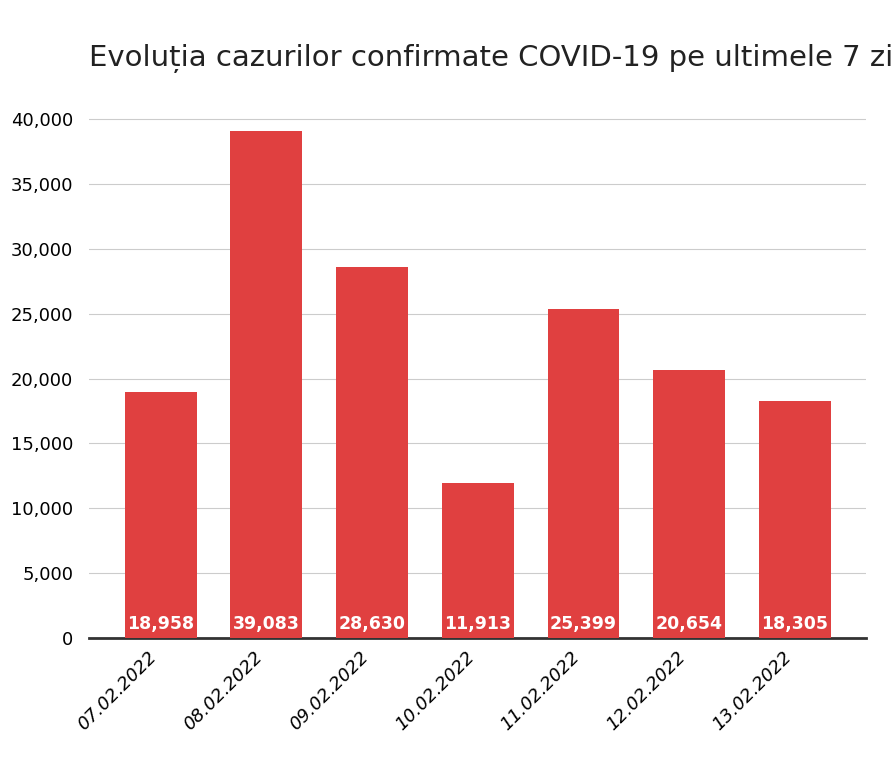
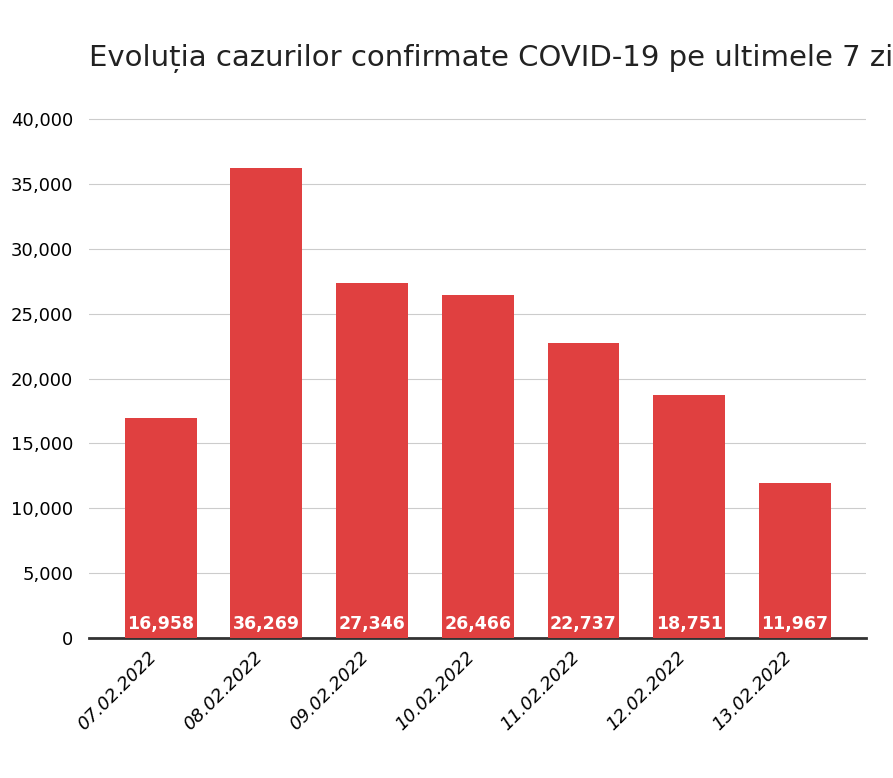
07.02.2022: 18,958 -> 16,958
08.02.2022: 39,083 -> 36,269
09.02.2022: 28,630 -> 27,346
10.02.2022: 11,913 -> 26,466
11.02.2022: 25,399 -> 22,737
12.02.2022: 20,654 -> 18,751
13.02.2022: 18,305 -> 11,967
